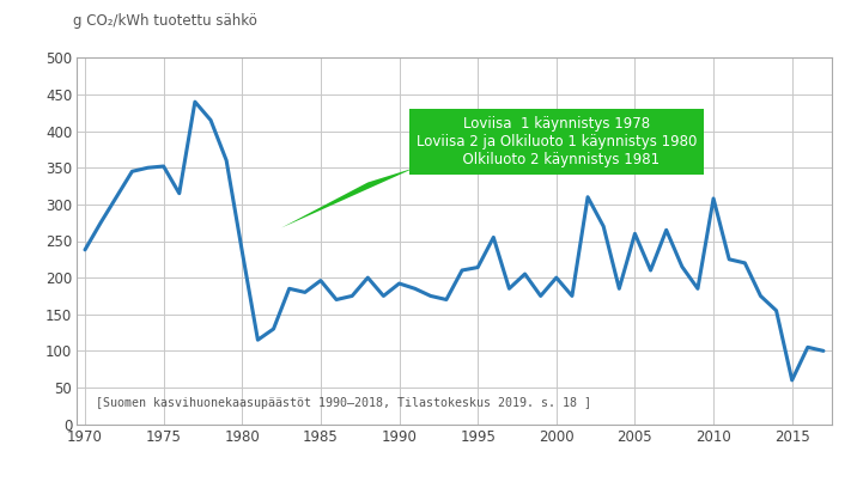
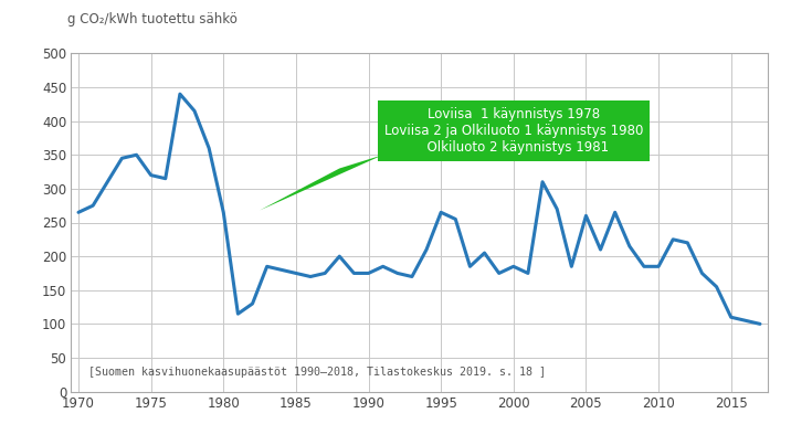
1970: 238 -> 265
1975: 352 -> 320
1980: 236 -> 265
1985: 196 -> 175
1990: 192 -> 175
1995: 214 -> 265
2000: 200 -> 185
2010: 308 -> 185
2015: 60 -> 110
